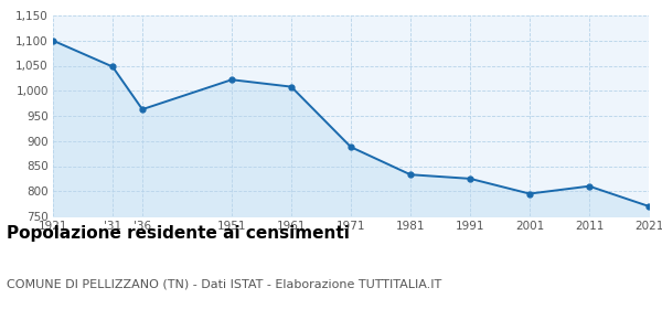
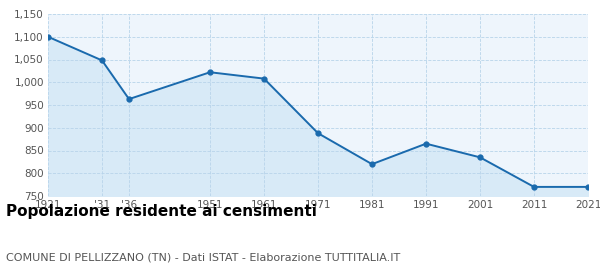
1981: 833 -> 820
1991: 825 -> 865
2001: 795 -> 835
2011: 810 -> 770
